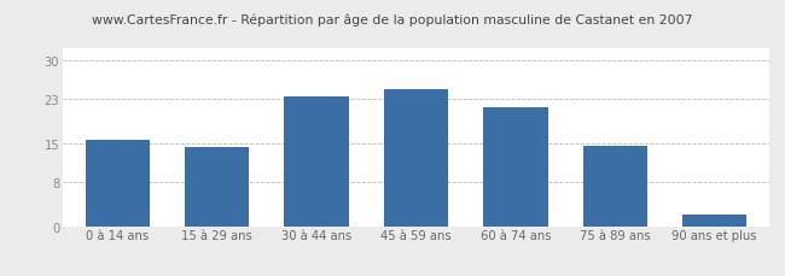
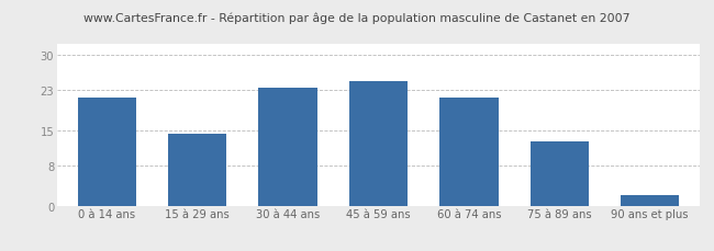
0 à 14 ans: 15.5 -> 21.5
75 à 89 ans: 14.5 -> 12.8
